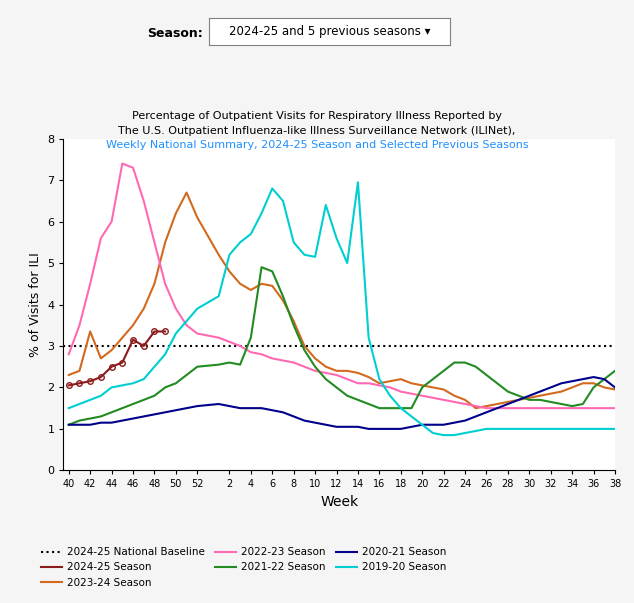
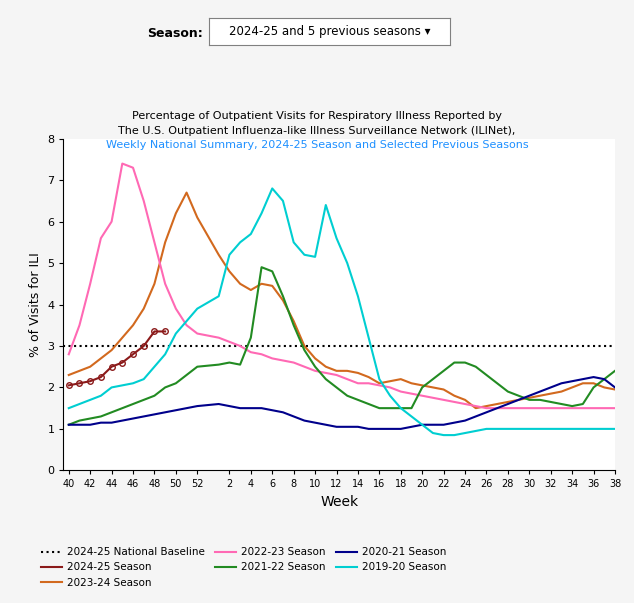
2023-24 Season/42: 3.35 -> 2.50
2024-25 Season/46: 3.15 -> 2.80
2019-20 Season/14: 6.95 -> 4.20
